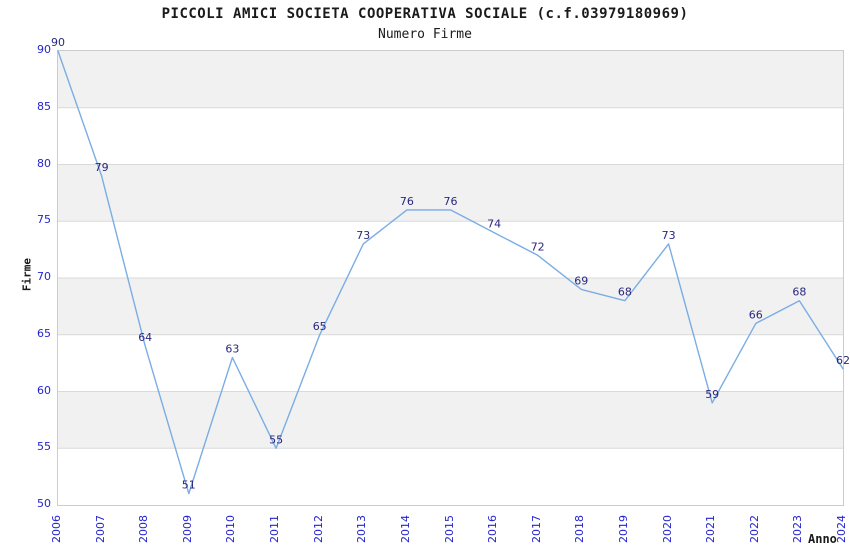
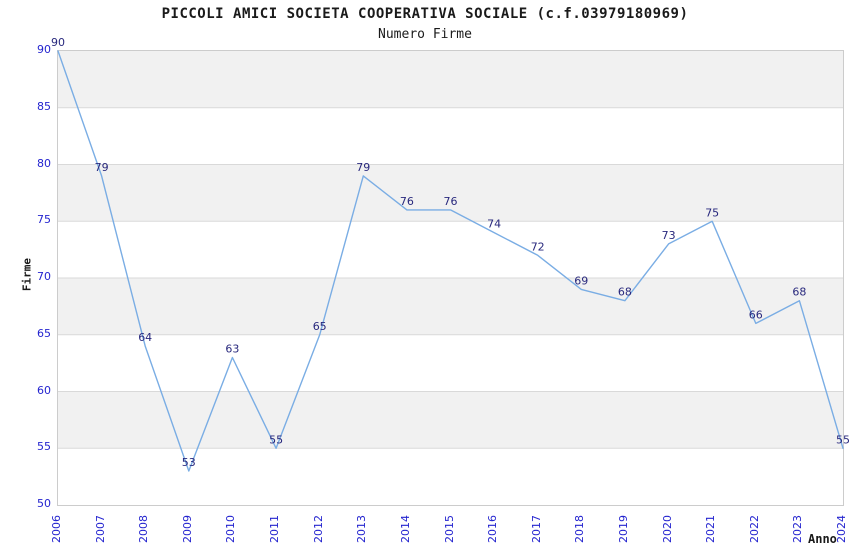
2009: 51 -> 53
2013: 73 -> 79
2021: 59 -> 75
2024: 62 -> 55
